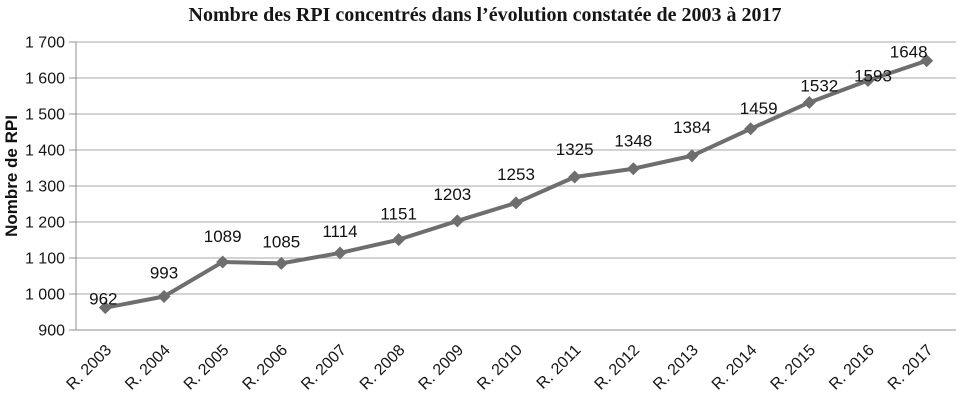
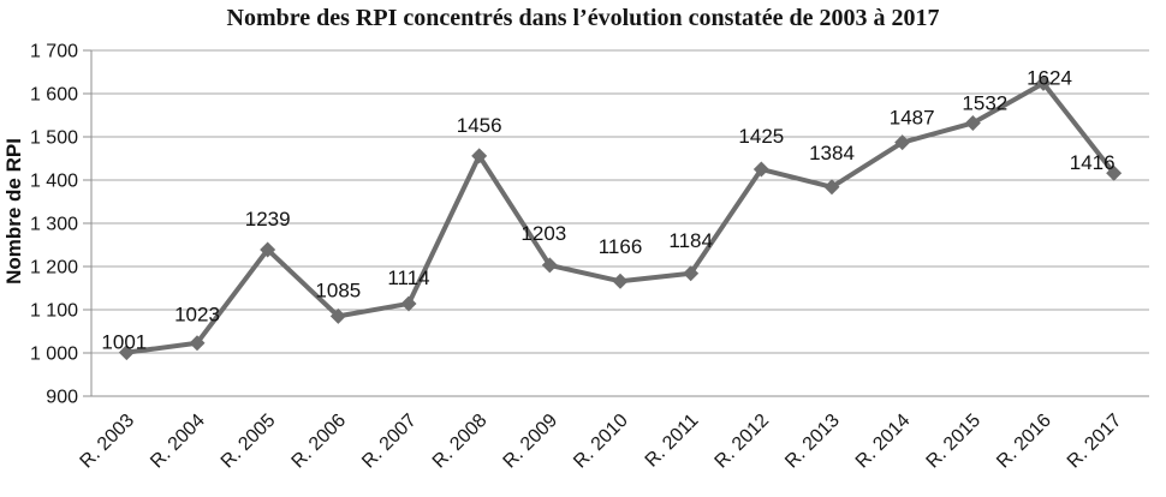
R. 2003: 962 -> 1001
R. 2004: 993 -> 1023
R. 2005: 1089 -> 1239
R. 2008: 1151 -> 1456
R. 2010: 1253 -> 1166
R. 2011: 1325 -> 1184
R. 2012: 1348 -> 1425
R. 2014: 1459 -> 1487
R. 2016: 1593 -> 1624
R. 2017: 1648 -> 1416
